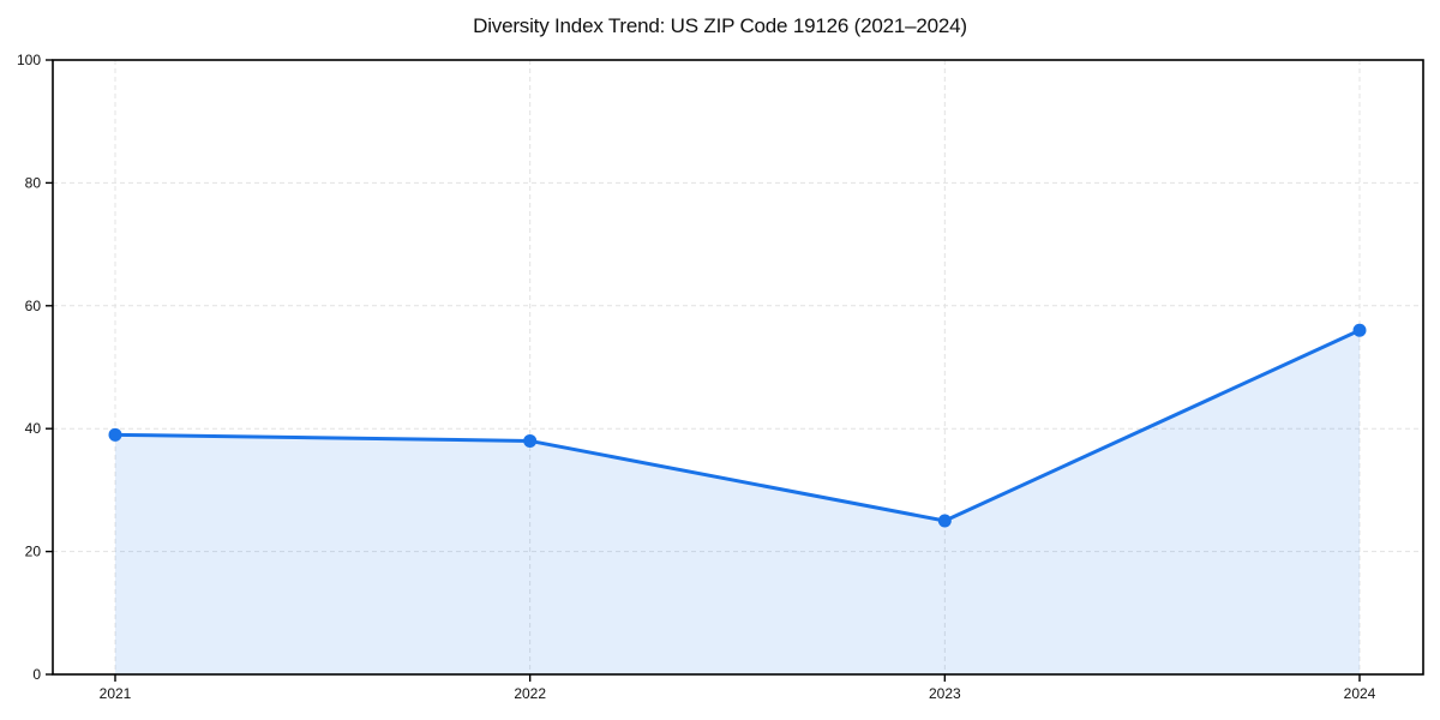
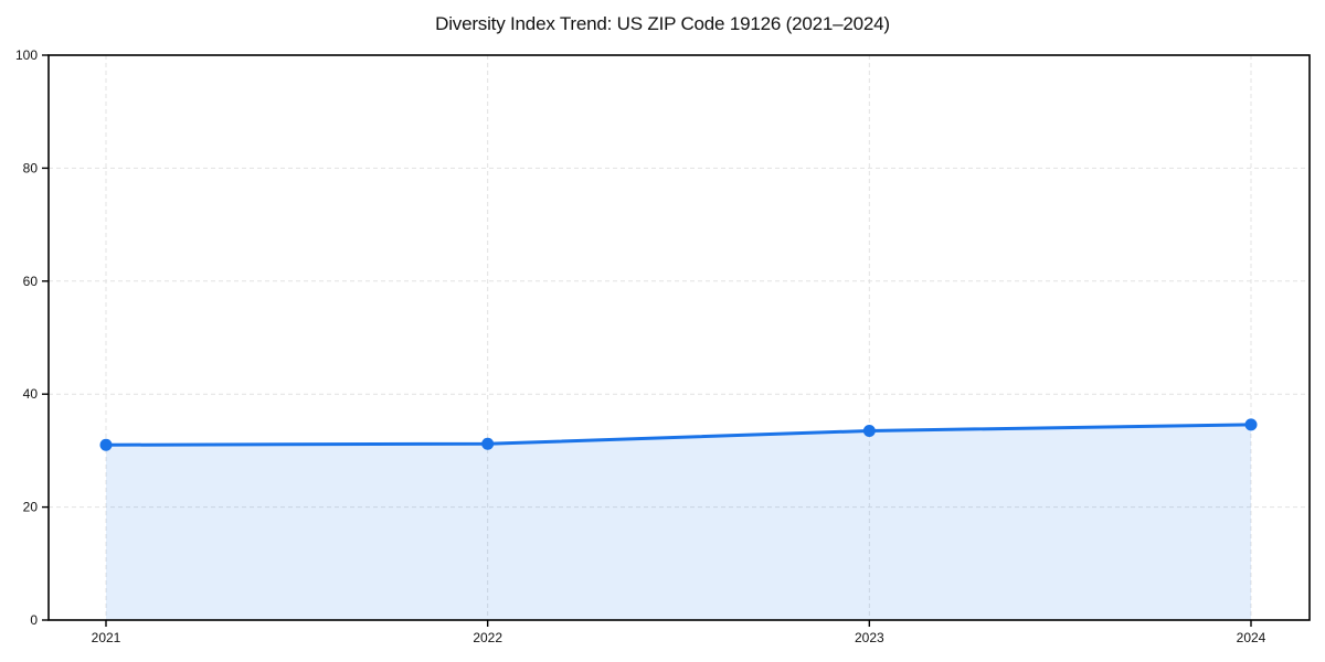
2021: 39 -> 31
2022: 38 -> 31
2023: 25 -> 34
2024: 56 -> 35
